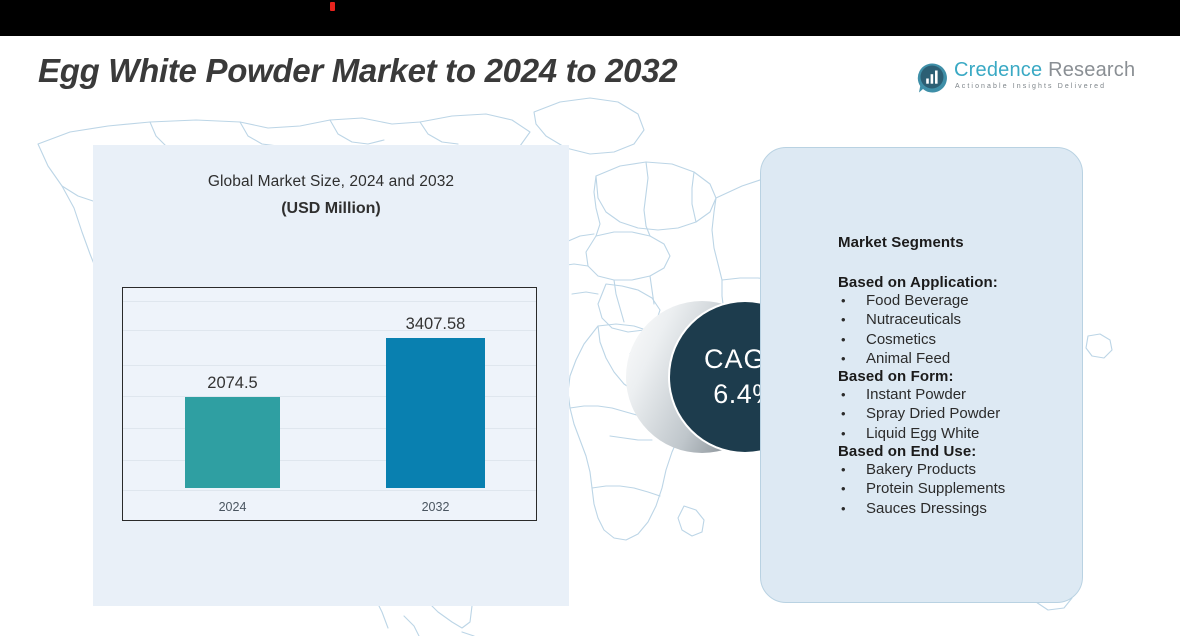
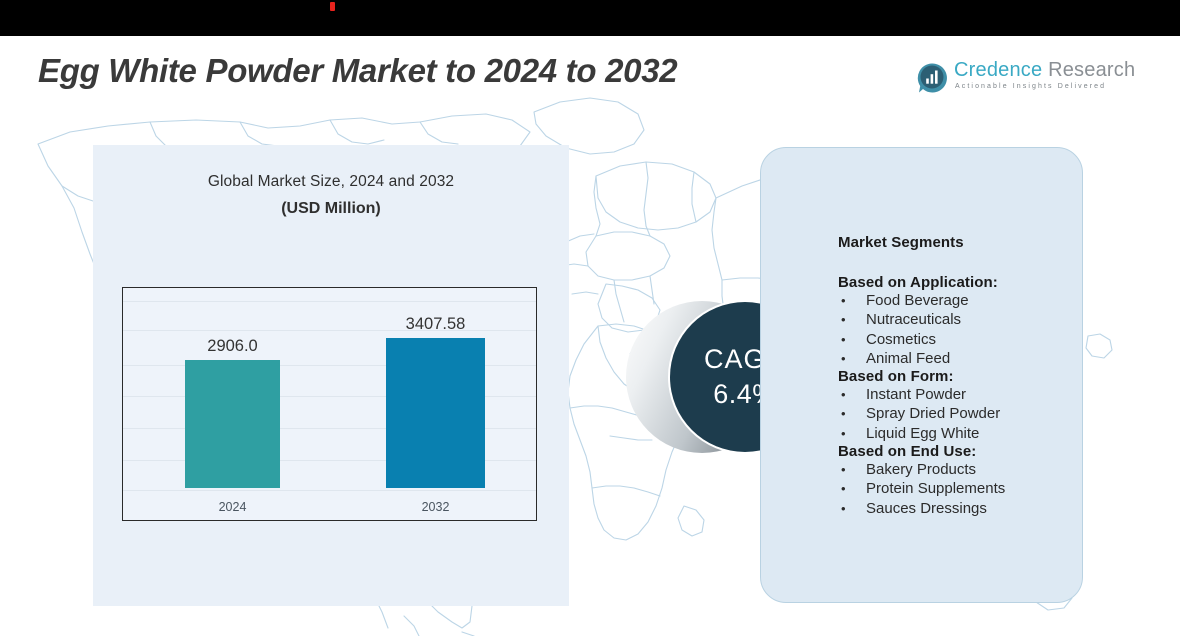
2024: 2074.5 -> 2906.0
